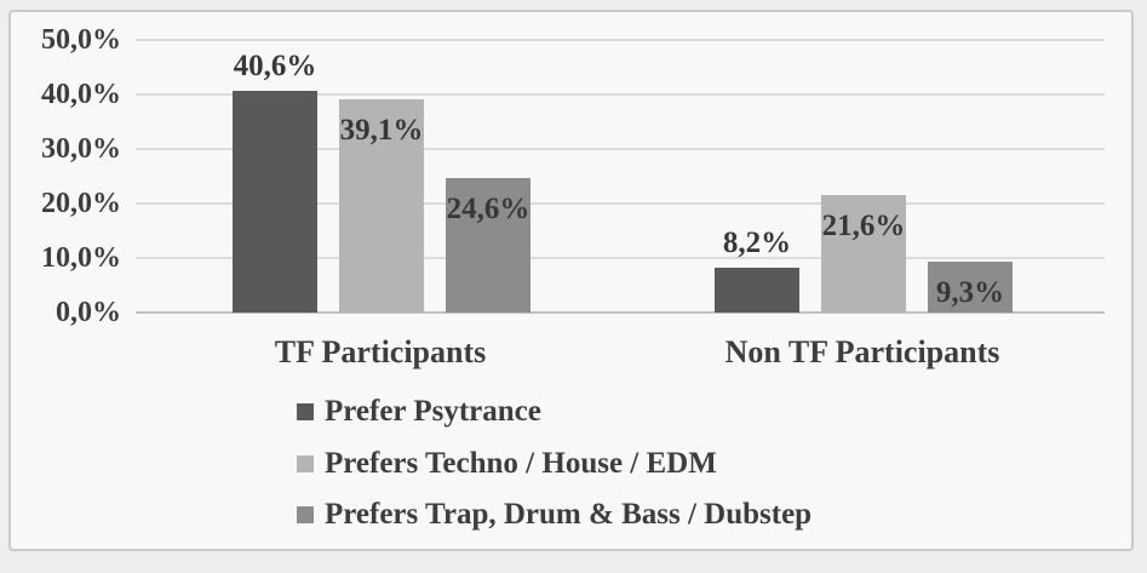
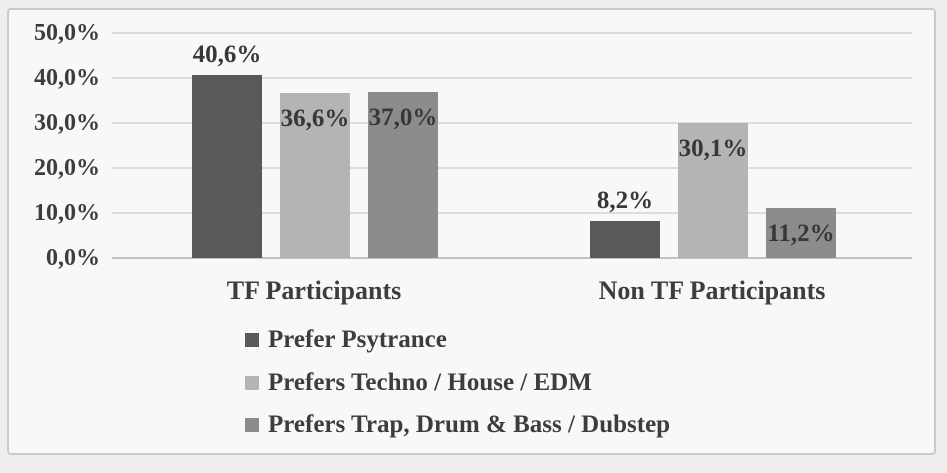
Prefers Techno / House / EDM/TF Participants: 39,1% -> 36,6%
Prefers Trap, Drum & Bass / Dubstep/TF Participants: 24,6% -> 37,0%
Prefers Techno / House / EDM/Non TF Participants: 21,6% -> 30,1%
Prefers Trap, Drum & Bass / Dubstep/Non TF Participants: 9,3% -> 11,2%
